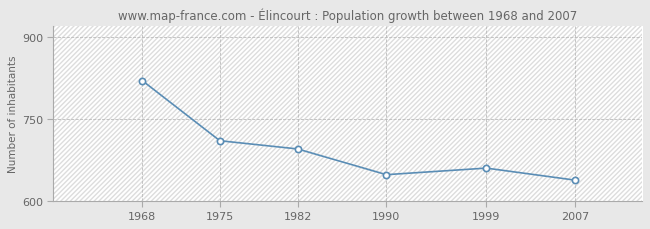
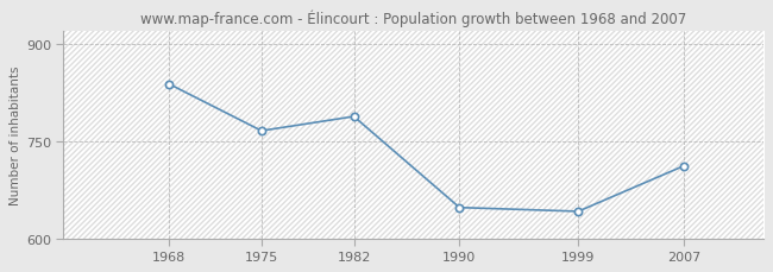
1968: 820 -> 838
1975: 710 -> 766
1982: 695 -> 788
1999: 660 -> 642
2007: 638 -> 712
